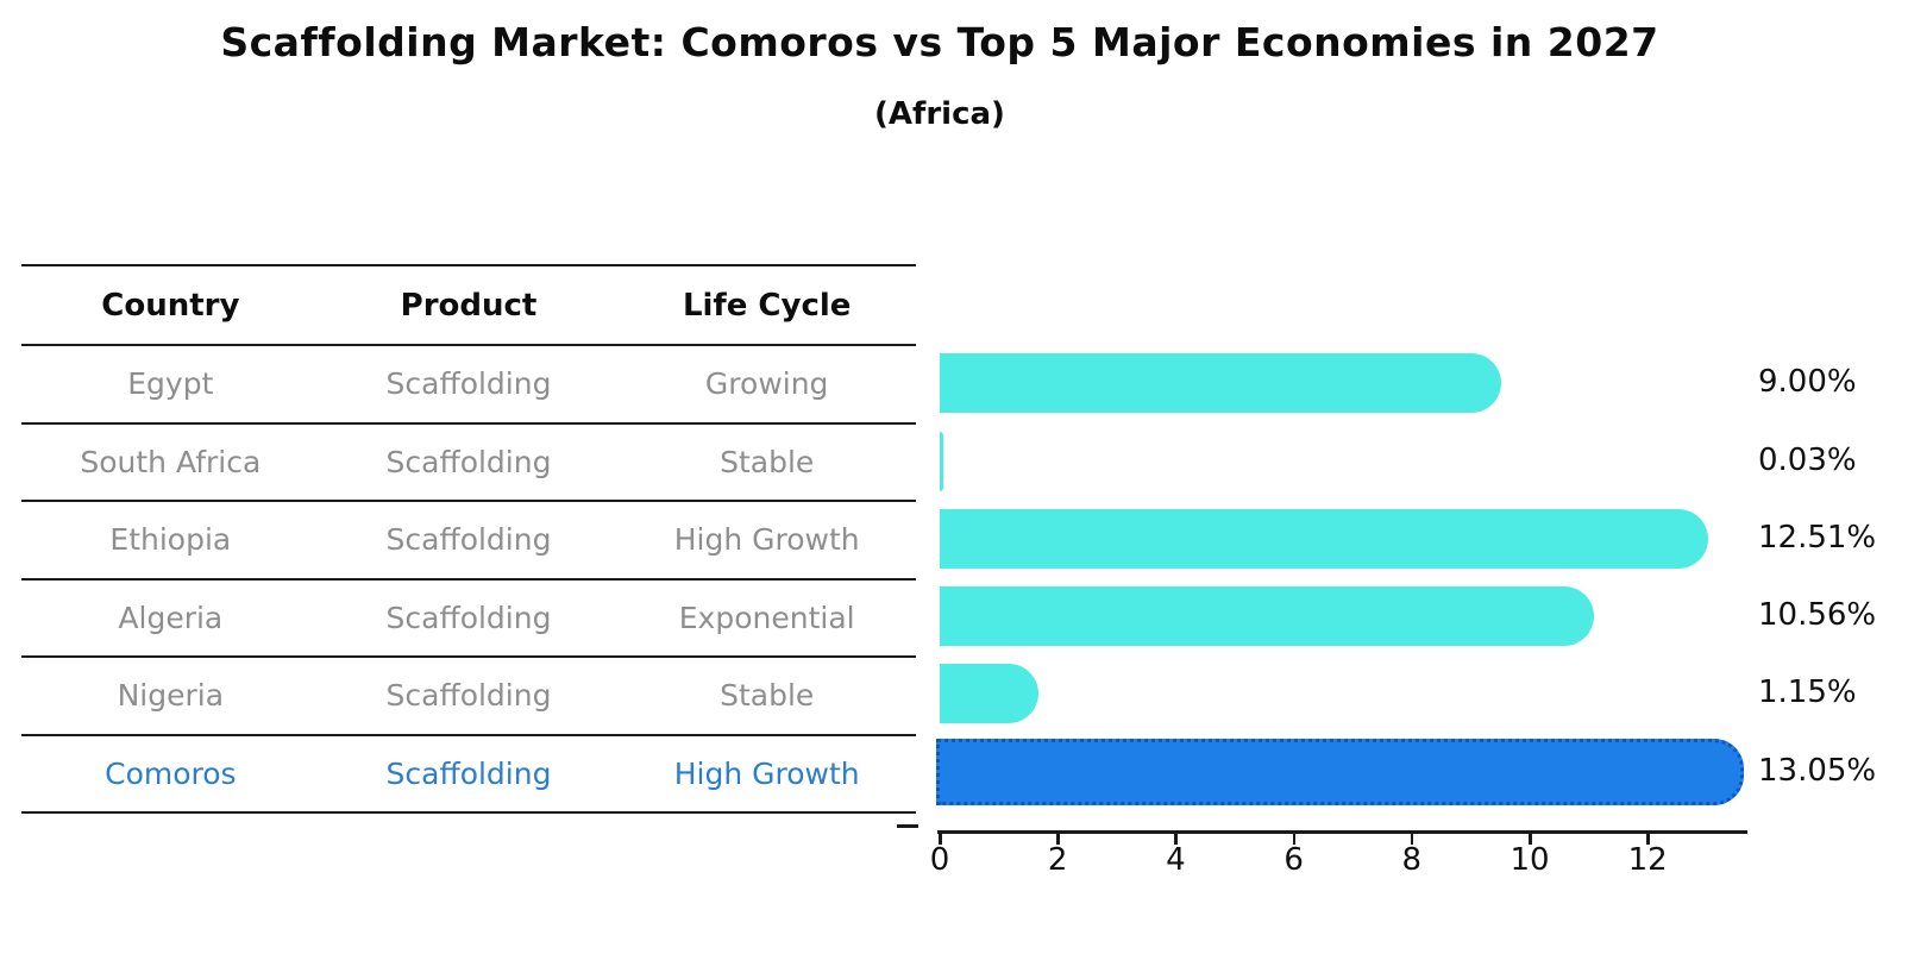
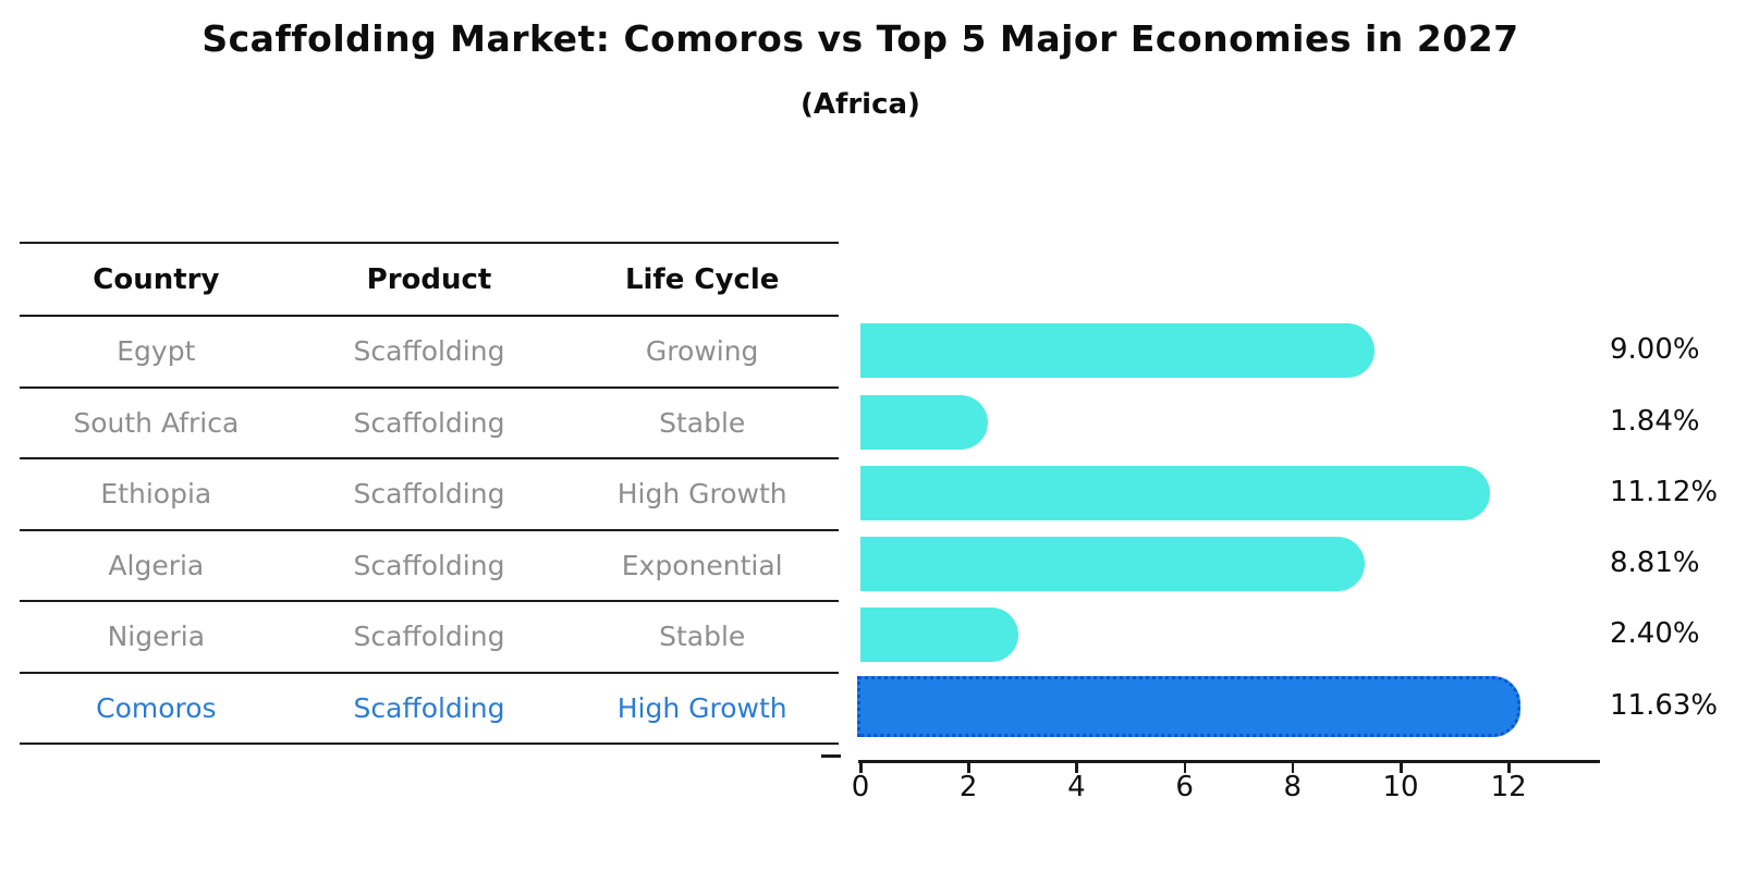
South Africa: 0.03% -> 1.84%
Ethiopia: 12.51% -> 11.12%
Algeria: 10.56% -> 8.81%
Nigeria: 1.15% -> 2.40%
Comoros: 13.05% -> 11.63%
